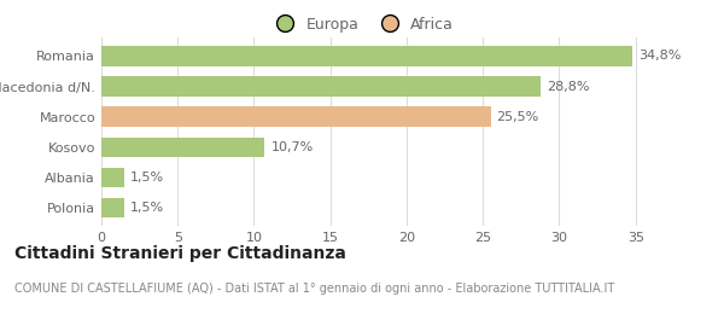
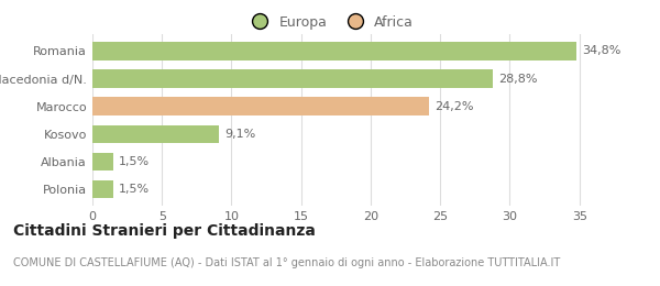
Marocco: 25,5% -> 24,2%
Kosovo: 10,7% -> 9,1%
